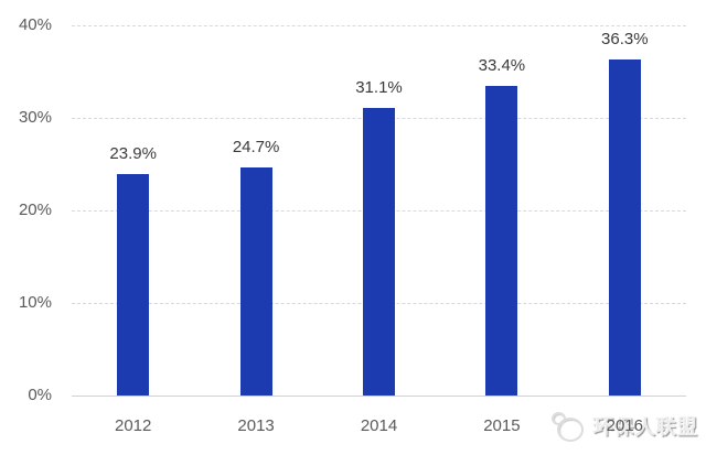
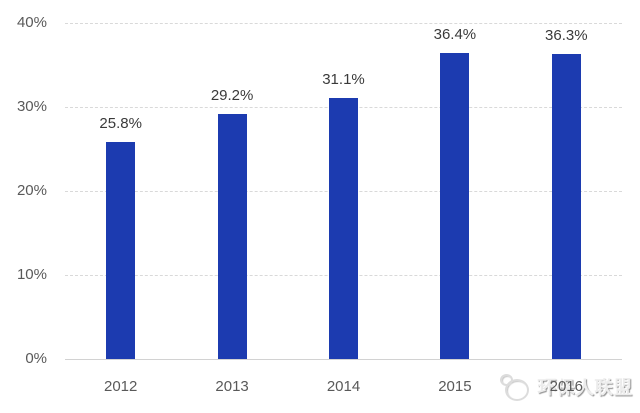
2012: 23.9% -> 25.8%
2013: 24.7% -> 29.2%
2015: 33.4% -> 36.4%
